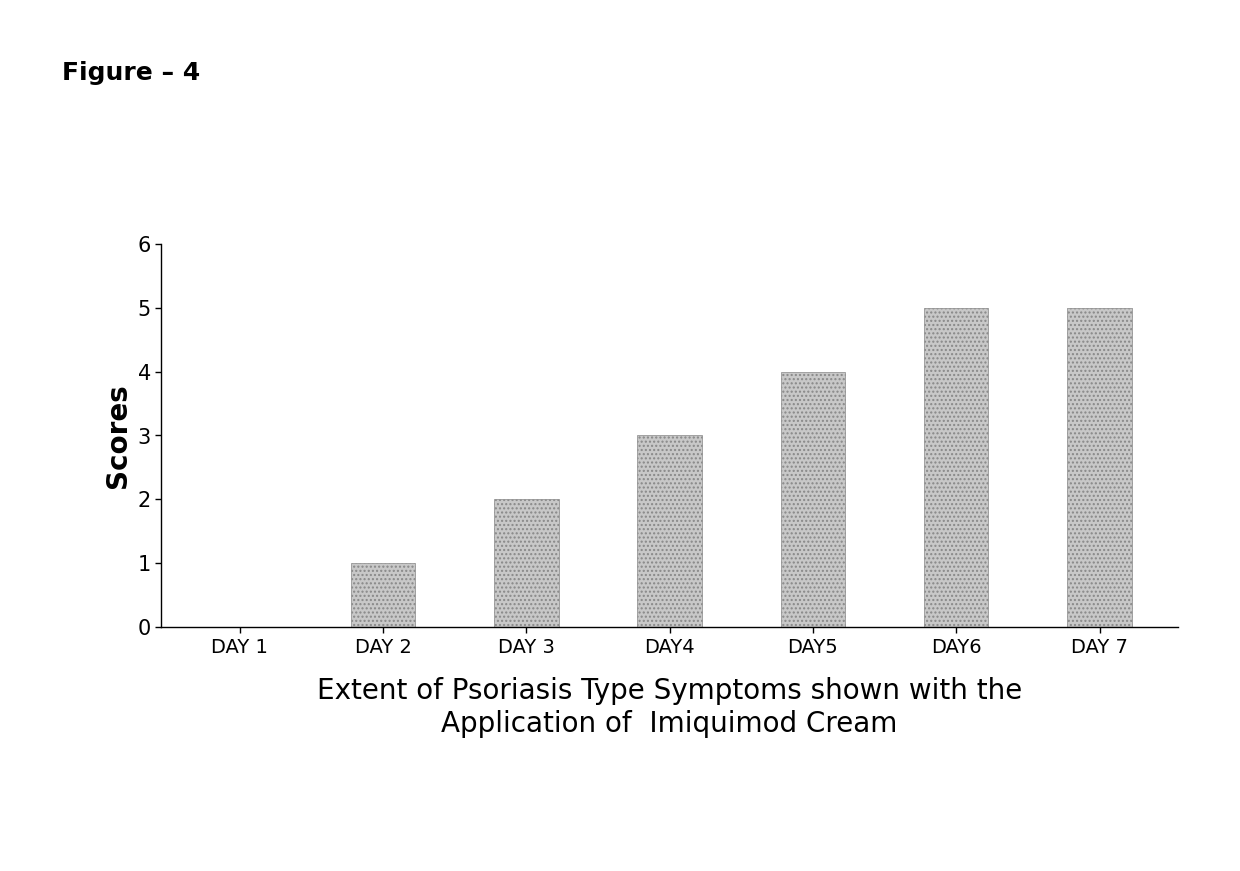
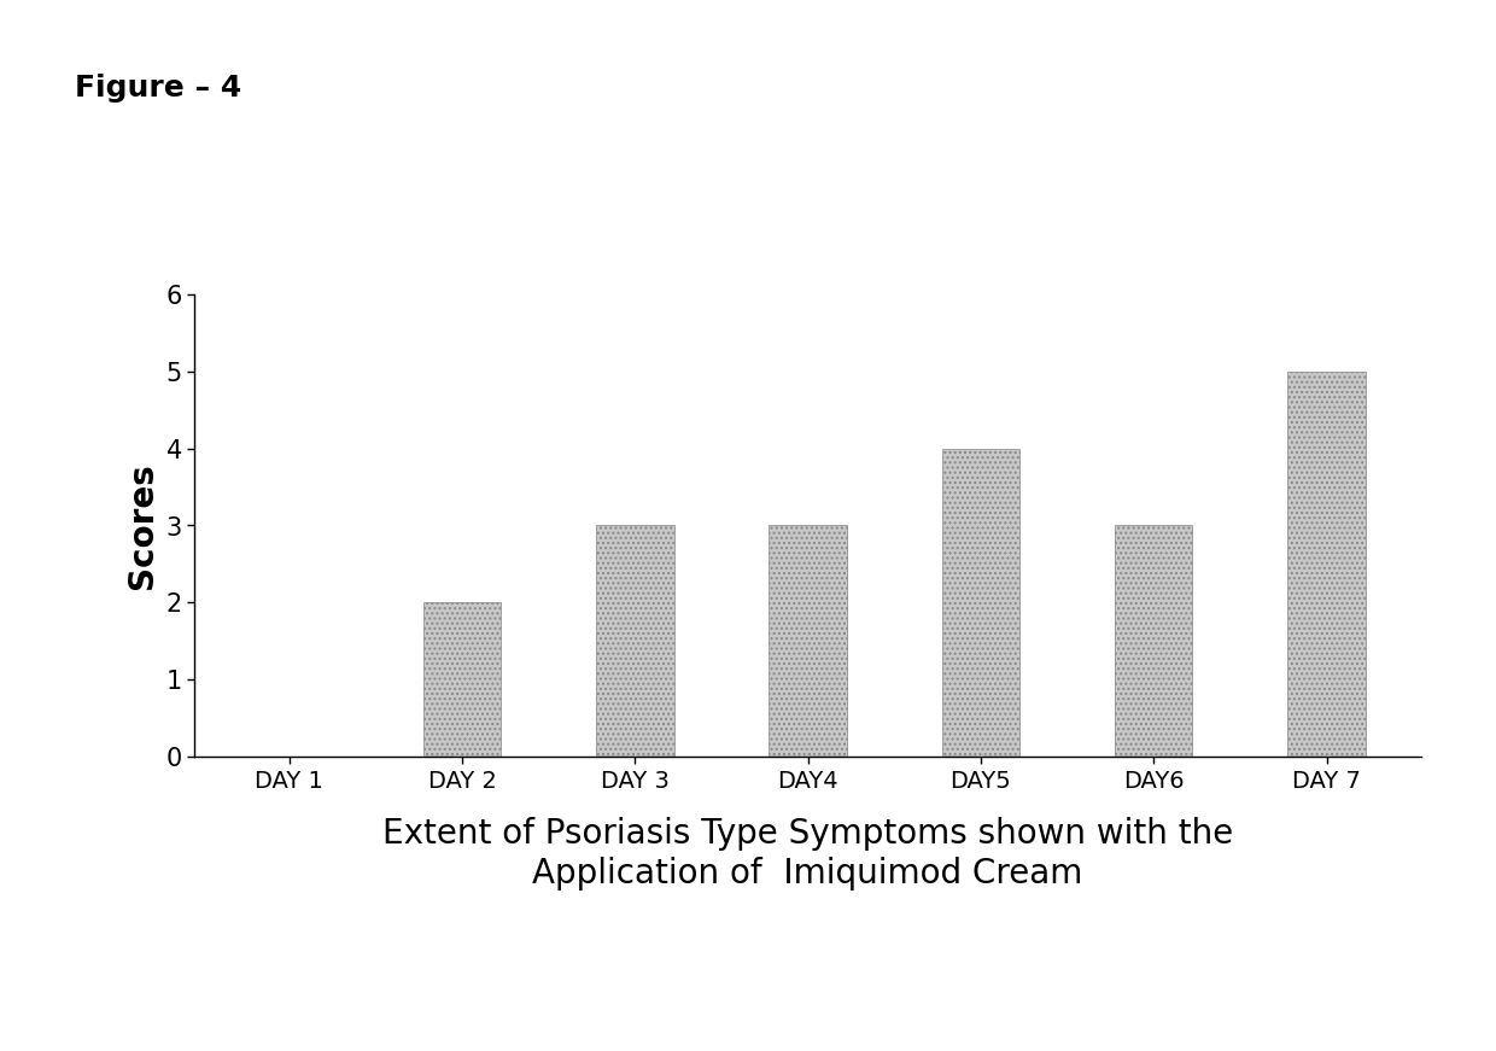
DAY 2: 1 -> 2
DAY 3: 2 -> 3
DAY6: 5 -> 3
